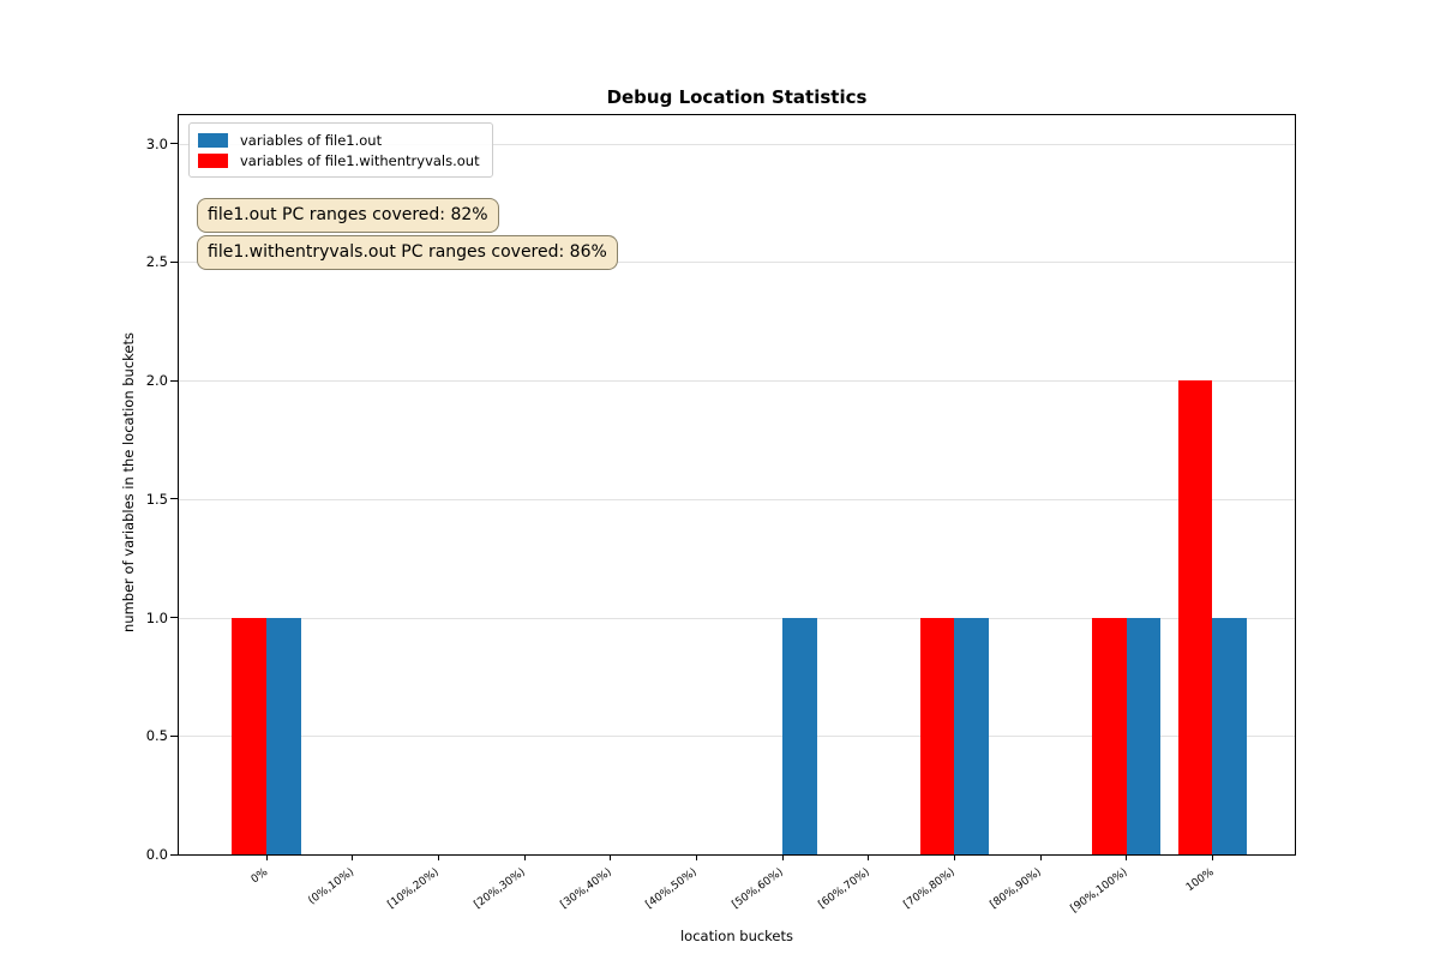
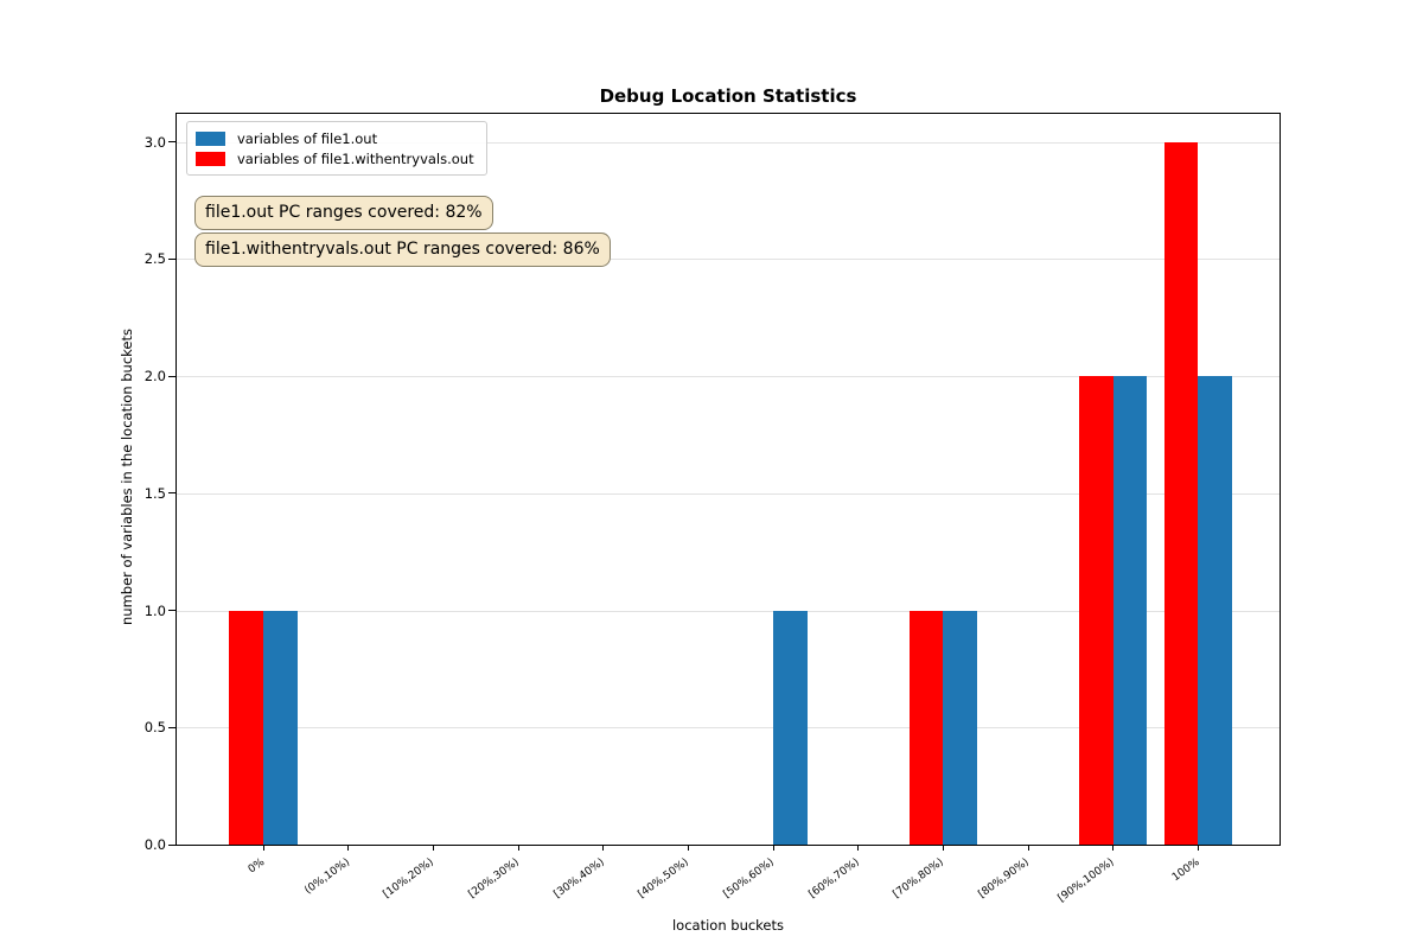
variables of file1.out/[90%,100%): 1 -> 2
variables of file1.withentryvals.out/[90%,100%): 1 -> 2
variables of file1.out/100%: 1 -> 2
variables of file1.withentryvals.out/100%: 2 -> 3
